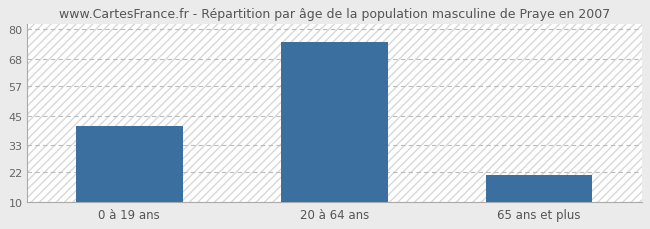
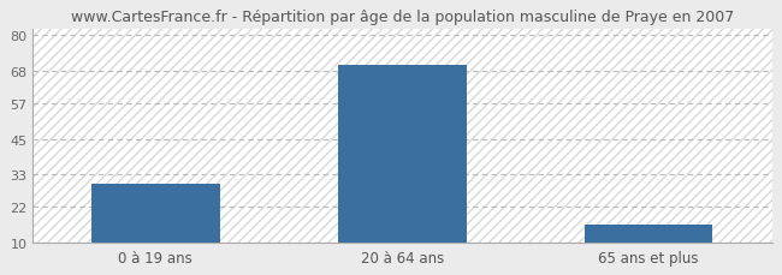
0 à 19 ans: 41 -> 30
20 à 64 ans: 75 -> 70
65 ans et plus: 21 -> 16
